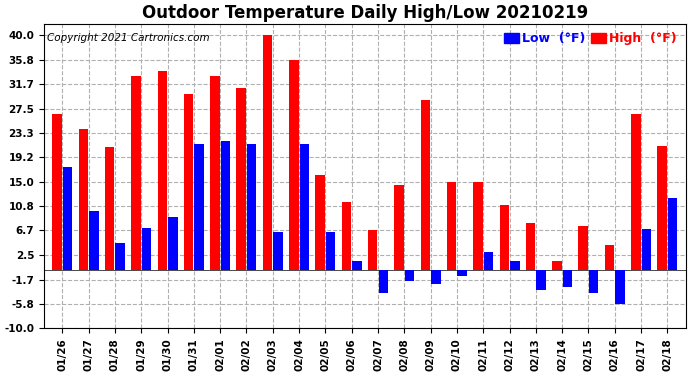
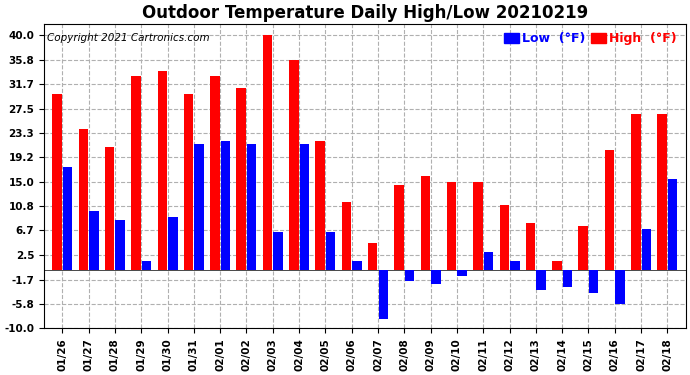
High (°F)/01/26: 26.6 -> 30.0
Low (°F)/01/28: 4.6 -> 8.5
Low (°F)/01/29: 7.2 -> 1.5
High (°F)/02/05: 16.2 -> 22.0
High (°F)/02/07: 6.8 -> 4.5
Low (°F)/02/07: -4.0 -> -8.5
High (°F)/02/09: 29.0 -> 16.0
High (°F)/02/16: 4.2 -> 20.5
High (°F)/02/18: 21.2 -> 26.5
Low (°F)/02/18: 12.2 -> 15.5
